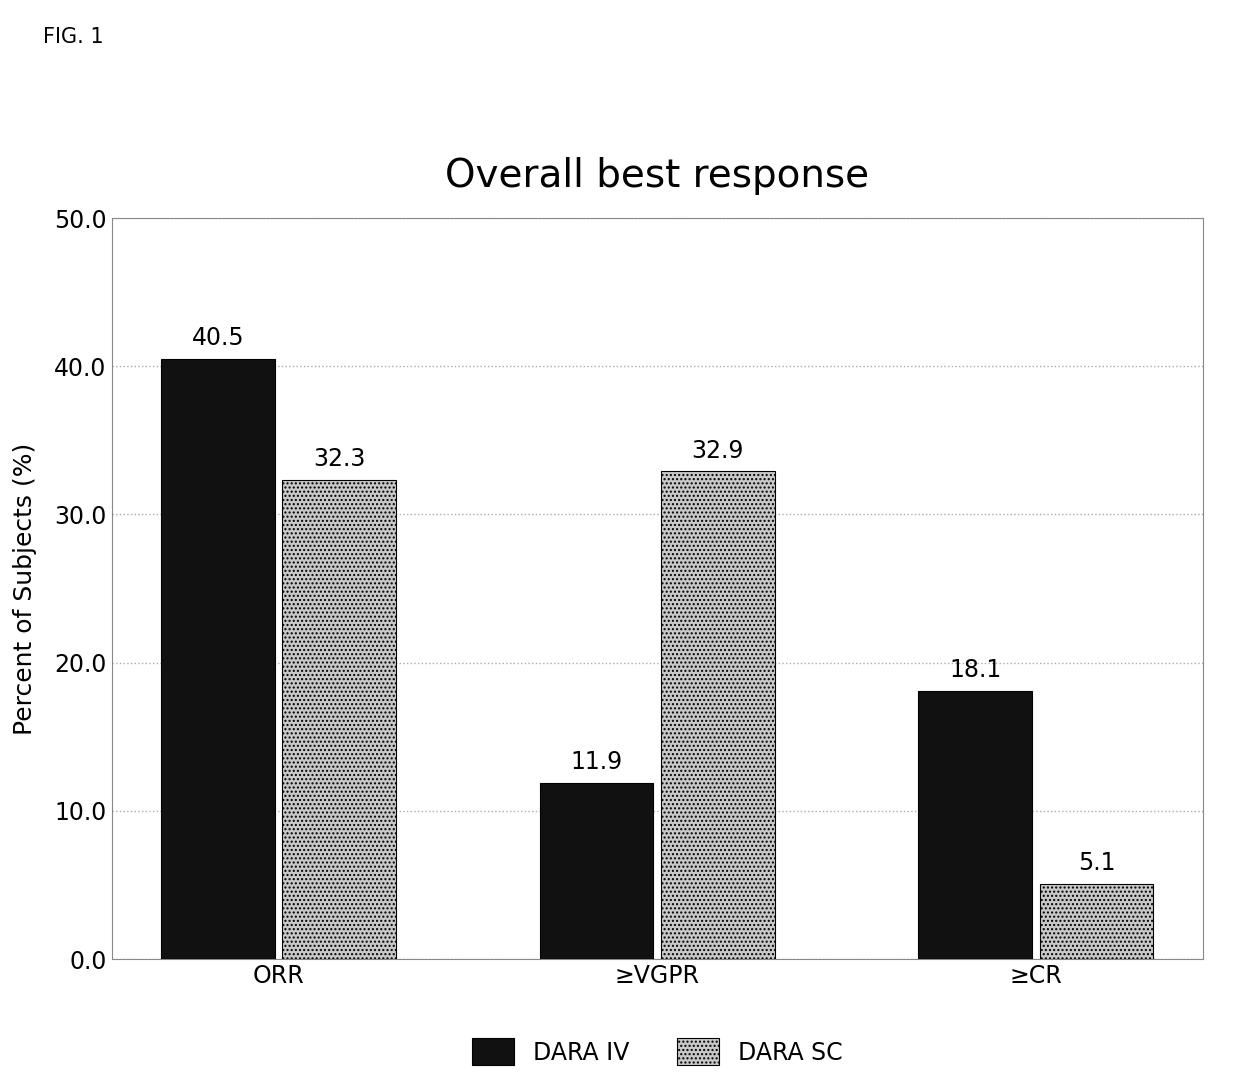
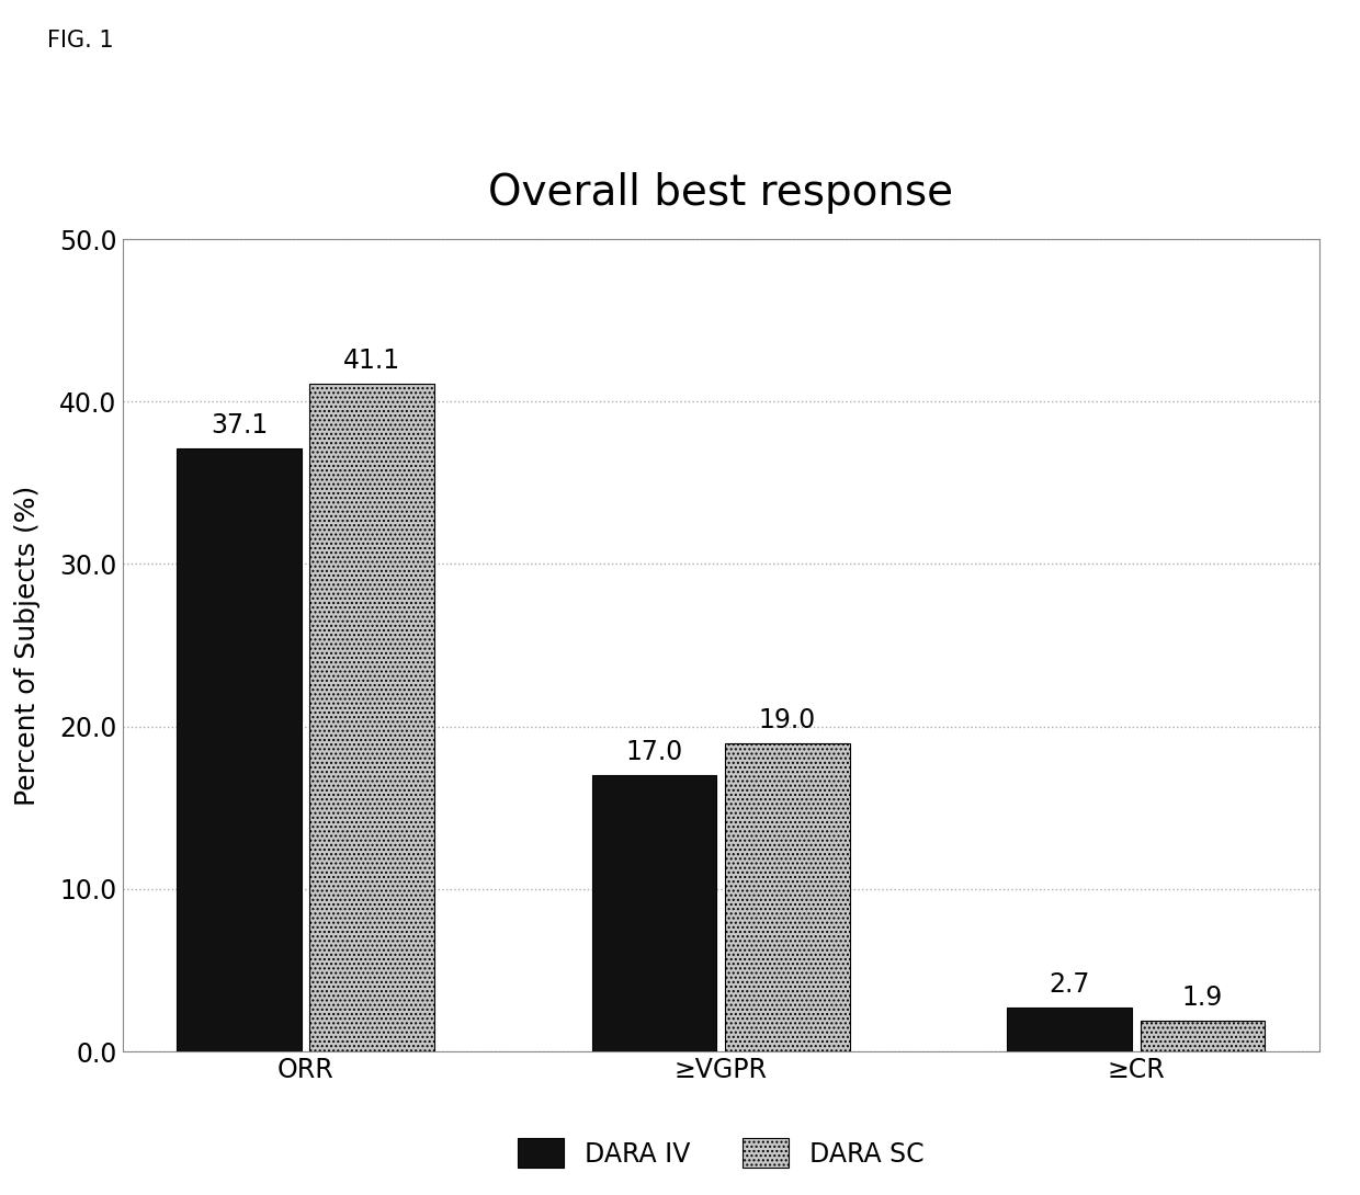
DARA IV/ORR: 40.5 -> 37.1
DARA SC/ORR: 32.3 -> 41.1
DARA IV/≥VGPR: 11.9 -> 17.0
DARA SC/≥VGPR: 32.9 -> 19.0
DARA IV/≥CR: 18.1 -> 2.7
DARA SC/≥CR: 5.1 -> 1.9
